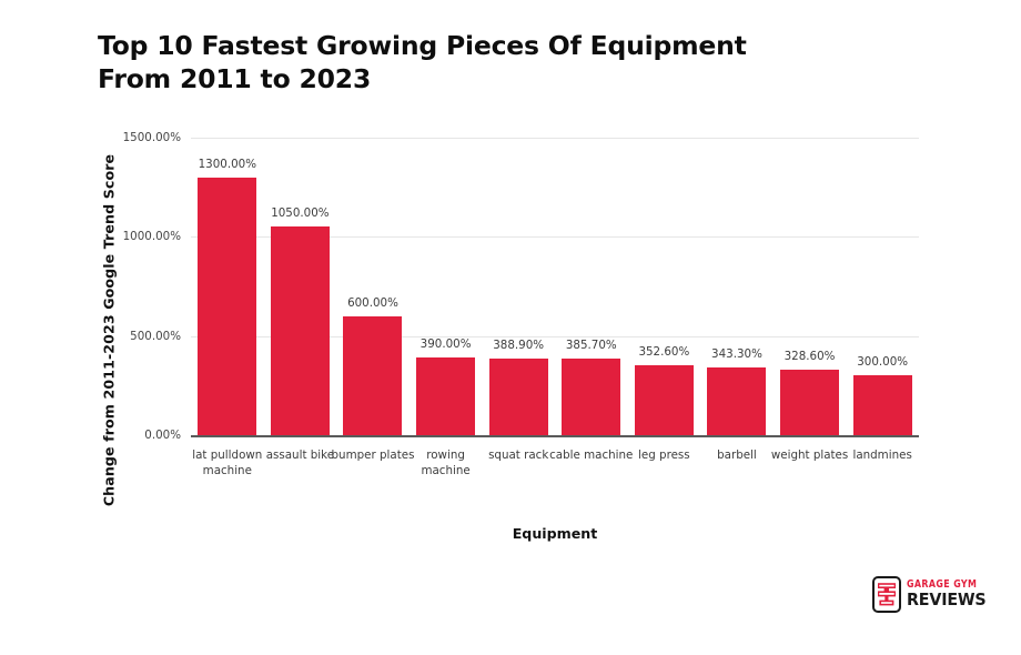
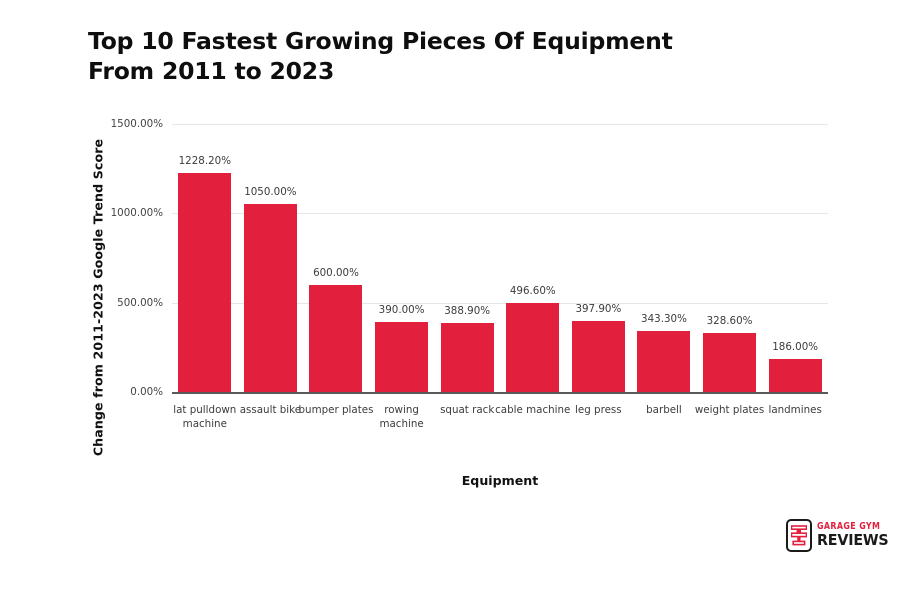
lat pulldown machine: 1300.00% -> 1228.20%
cable machine: 385.70% -> 496.60%
leg press: 352.60% -> 397.90%
landmines: 300.00% -> 186.00%
